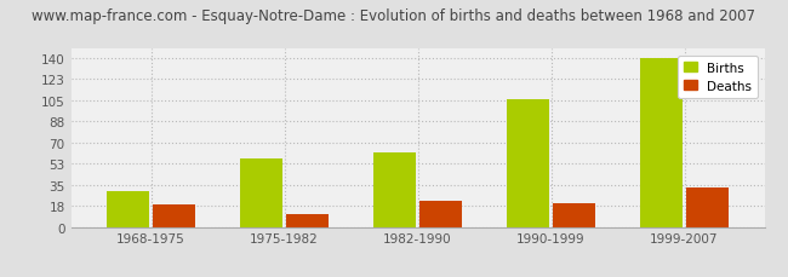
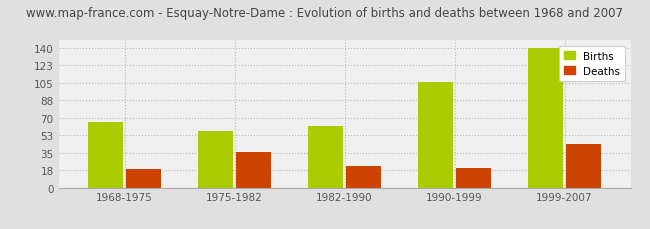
Births/1968-1975: 30 -> 66
Deaths/1975-1982: 11 -> 36
Deaths/1999-2007: 33 -> 44
